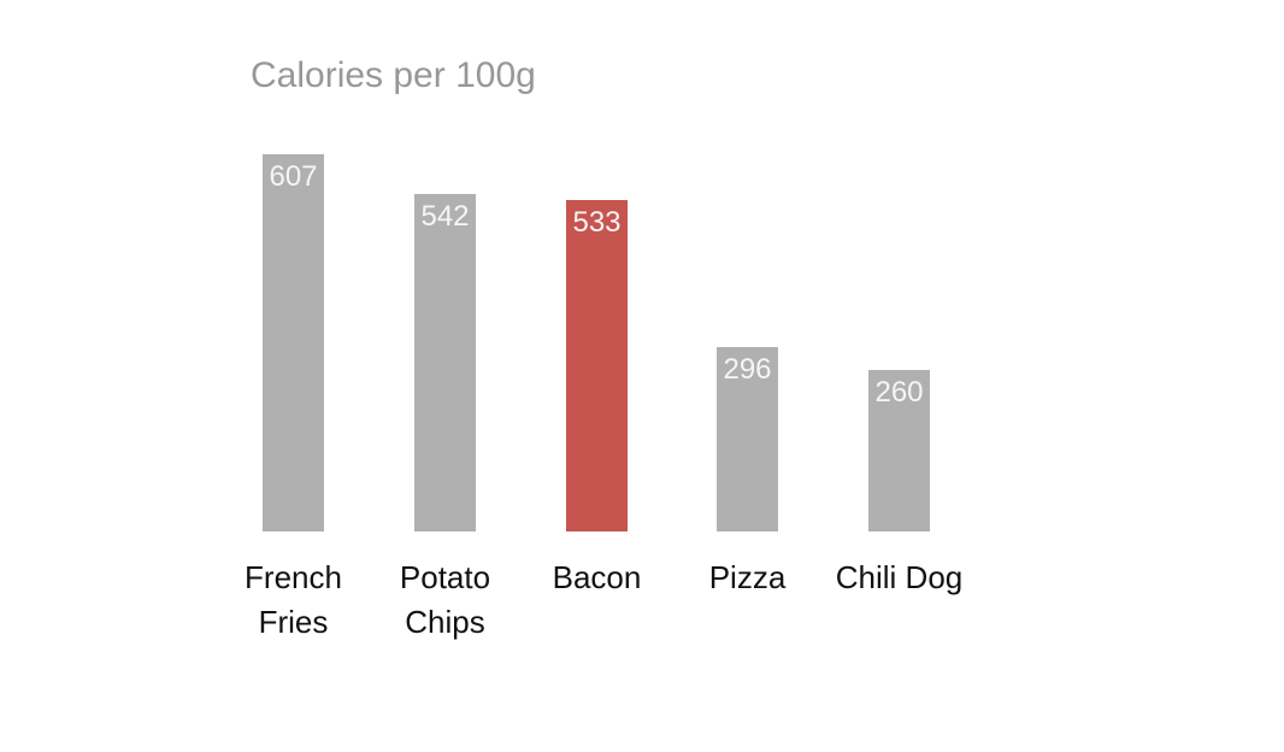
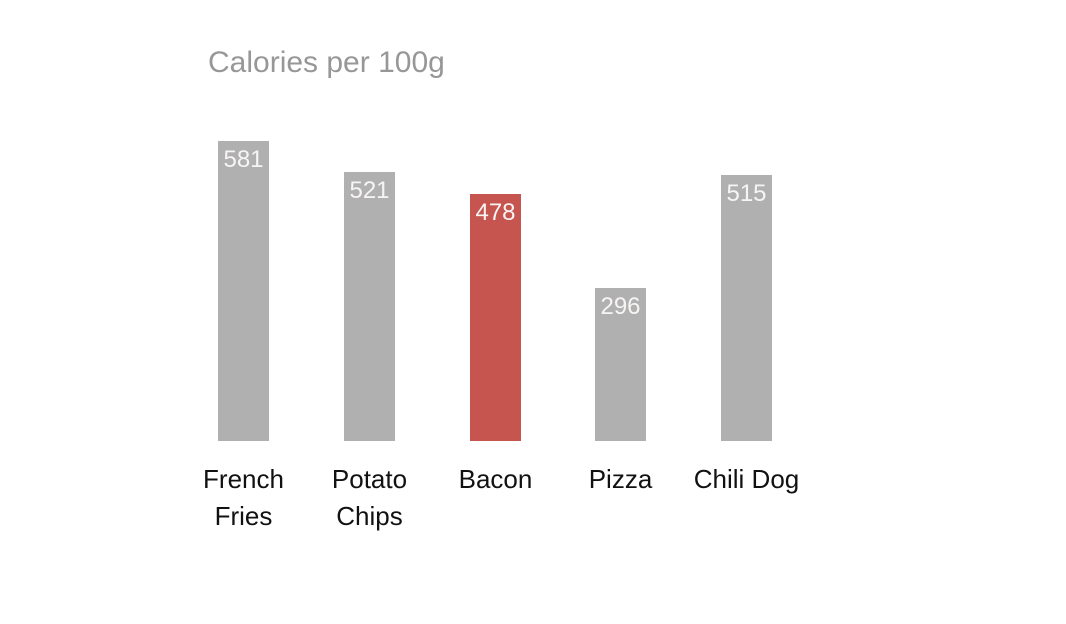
French Fries: 607 -> 581
Potato Chips: 542 -> 521
Bacon: 533 -> 478
Chili Dog: 260 -> 515
